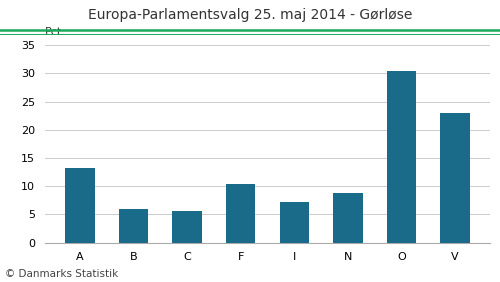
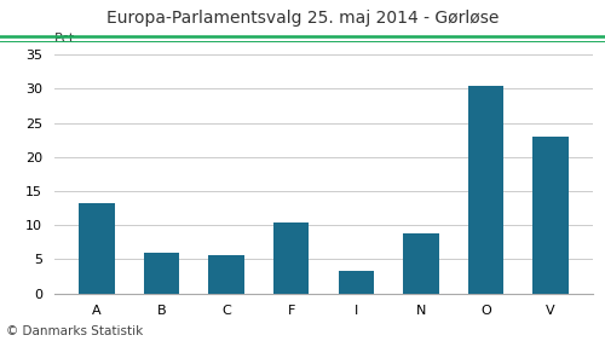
I: 7.2 -> 3.2
